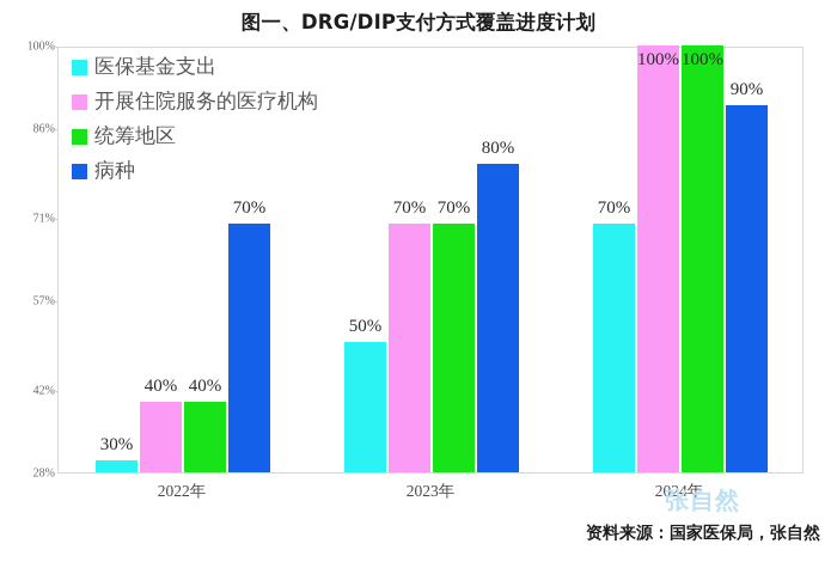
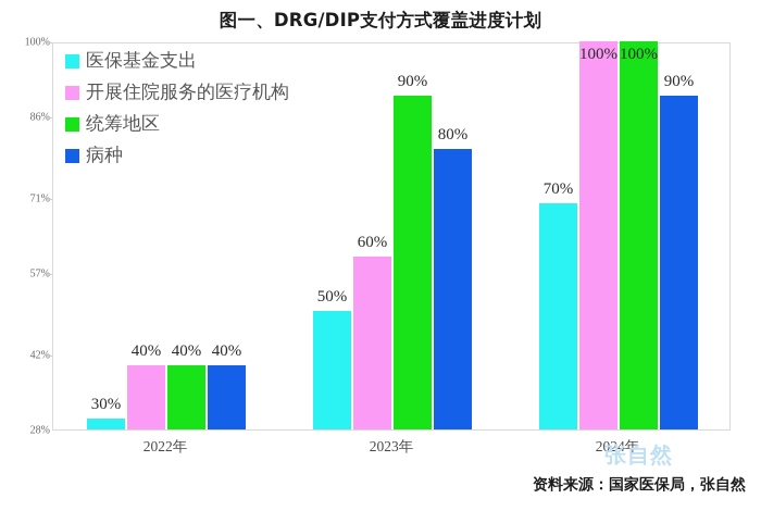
病种/2022年: 70% -> 40%
开展住院服务的医疗机构/2023年: 70% -> 60%
统筹地区/2023年: 70% -> 90%
